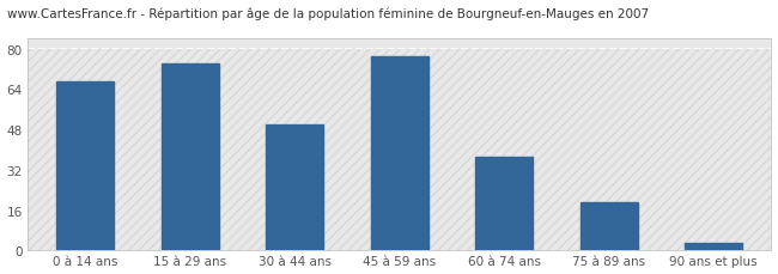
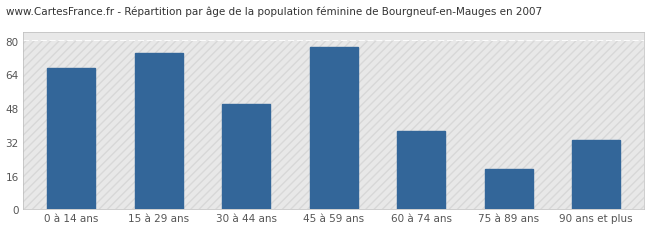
90 ans et plus: 3 -> 33
